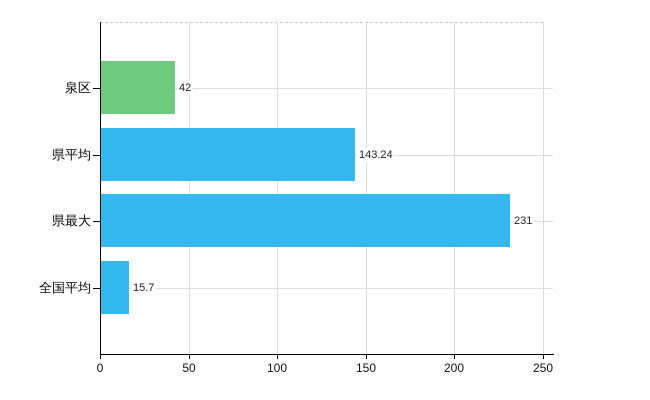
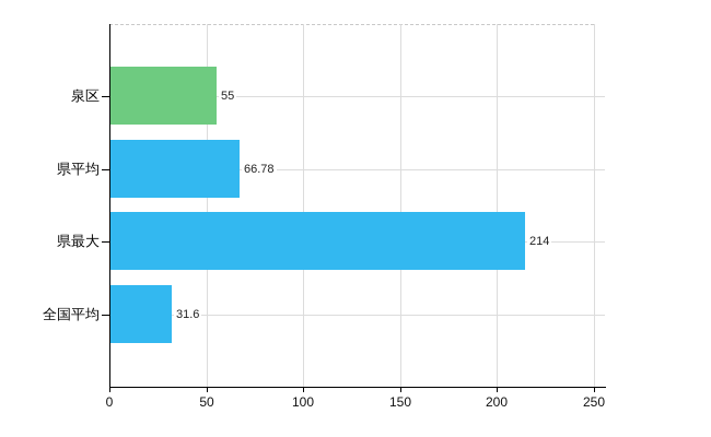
泉区: 42 -> 55
県平均: 143.24 -> 66.78
県最大: 231 -> 214
全国平均: 15.7 -> 31.6
